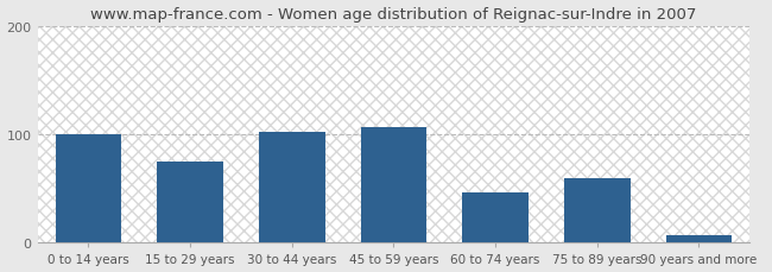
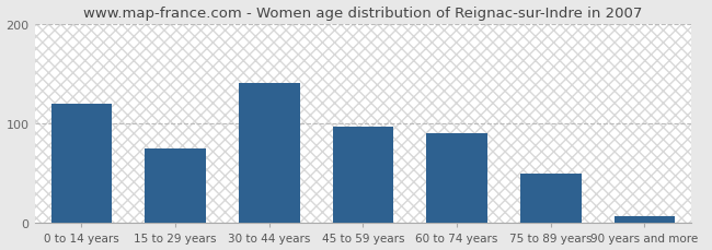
0 to 14 years: 100 -> 120
30 to 44 years: 102 -> 140
45 to 59 years: 106 -> 97
60 to 74 years: 46 -> 90
75 to 89 years: 60 -> 50
